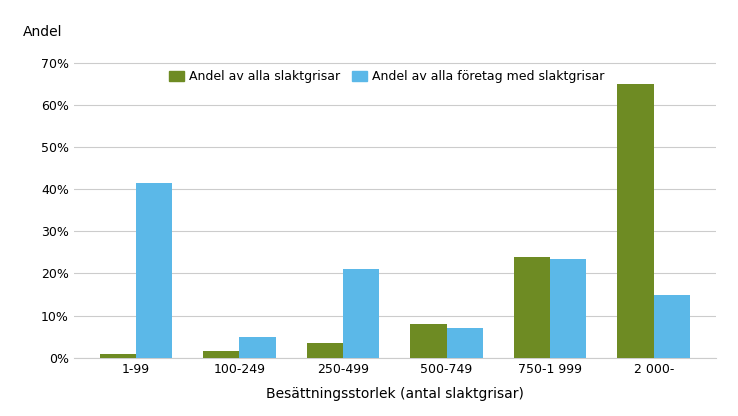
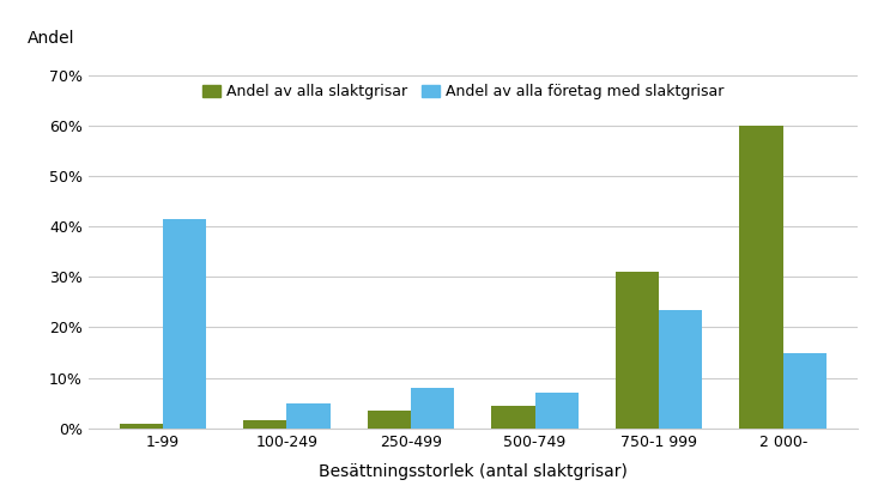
Andel av alla företag med slaktgrisar/250-499: 21.0% -> 8.0%
Andel av alla slaktgrisar/500-749: 8.0% -> 4.5%
Andel av alla slaktgrisar/750-1 999: 24.0% -> 31.0%
Andel av alla slaktgrisar/2 000-: 65.0% -> 60.0%
